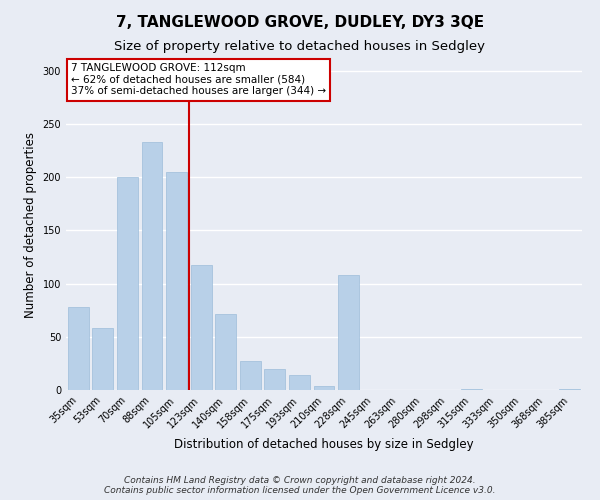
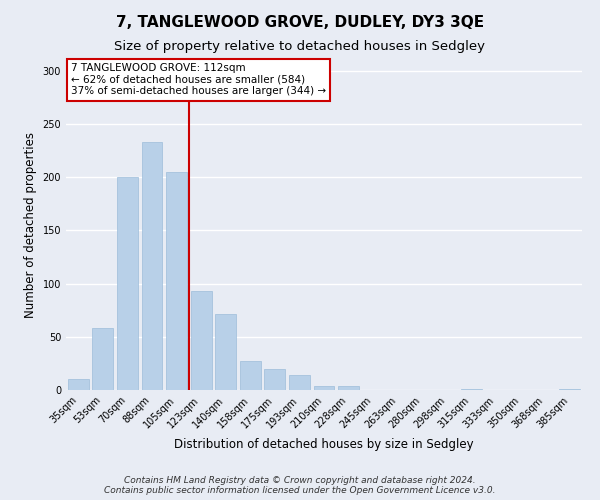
35sqm: 78 -> 10
123sqm: 117 -> 93
228sqm: 108 -> 4
